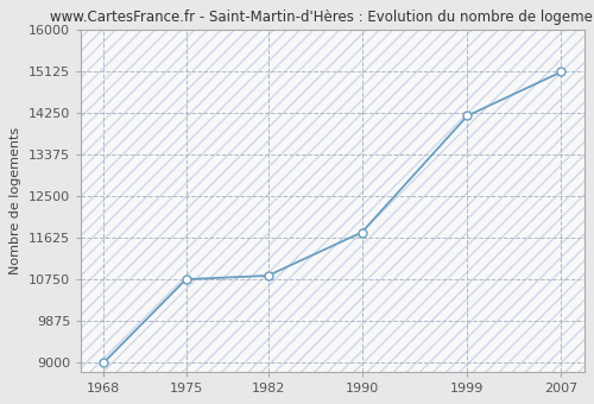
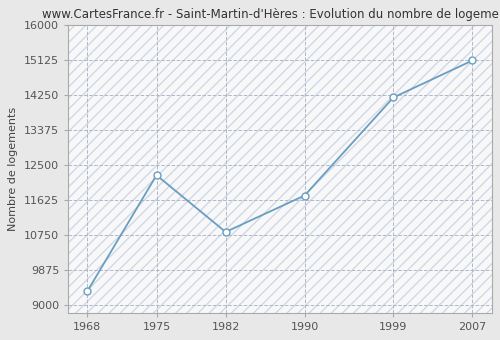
1968: 9000 -> 9350
1975: 10750 -> 12250
